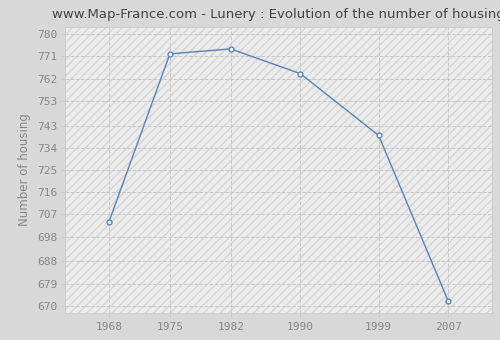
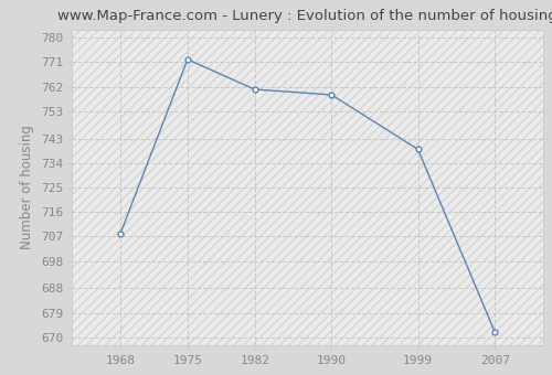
1968: 704 -> 708
1982: 774 -> 761
1990: 764 -> 759
